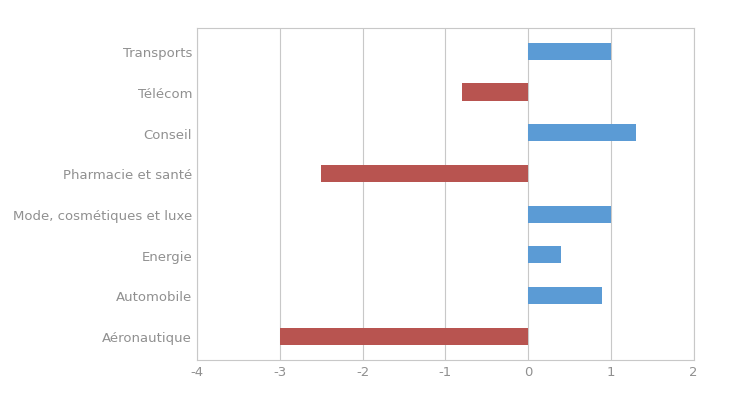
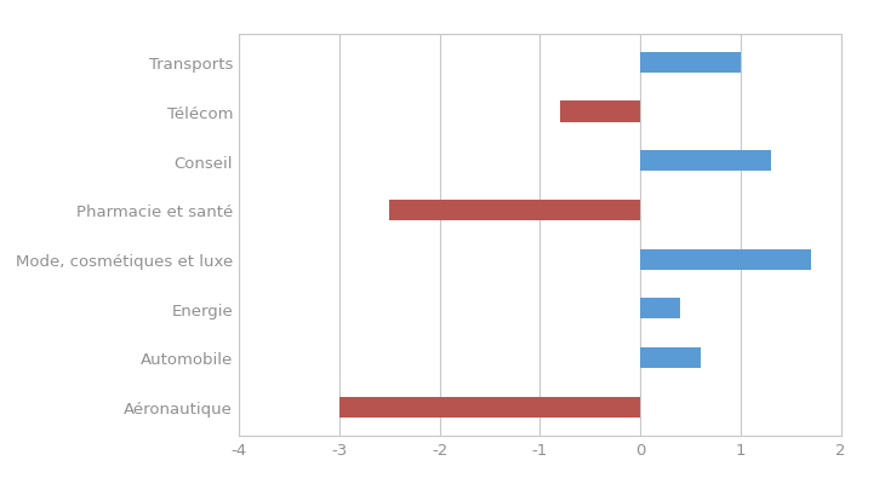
Mode, cosmétiques et luxe: 1.0 -> 1.7
Automobile: 0.9 -> 0.6
